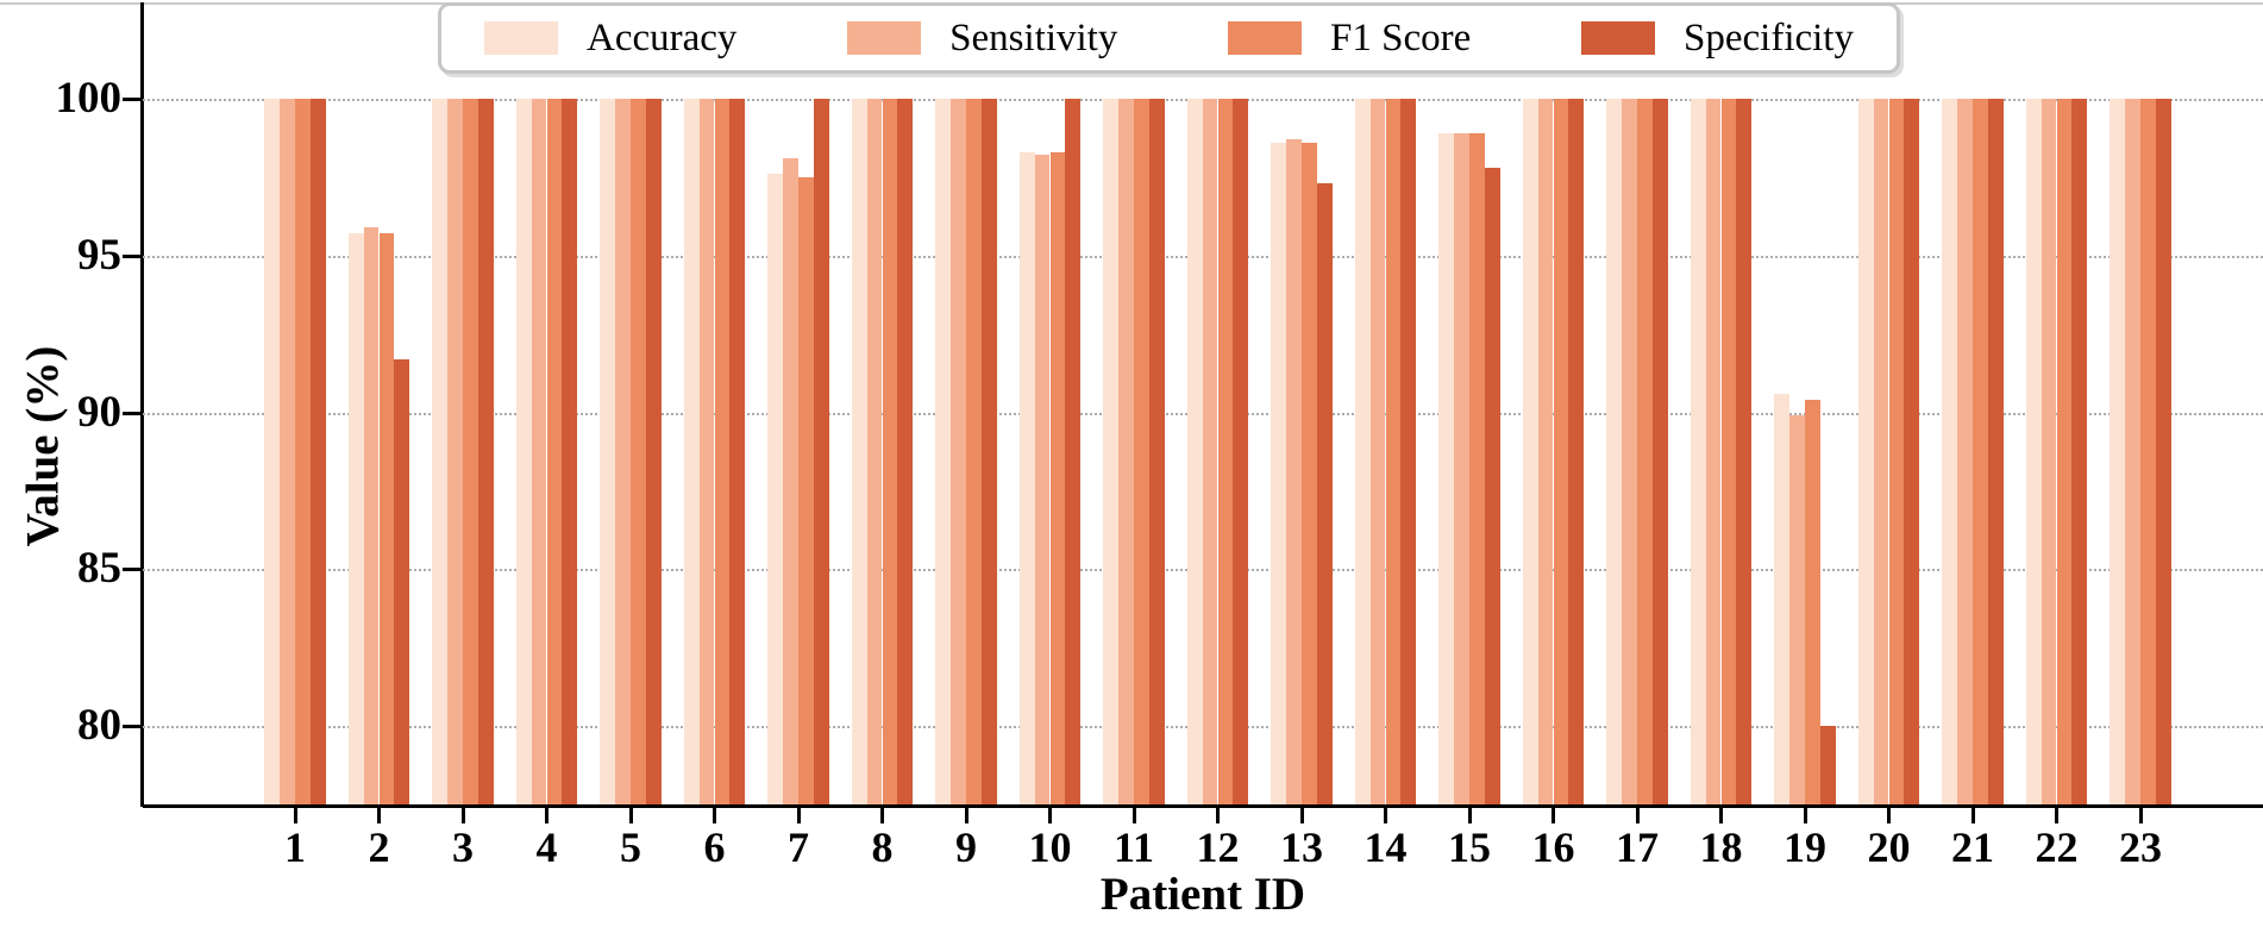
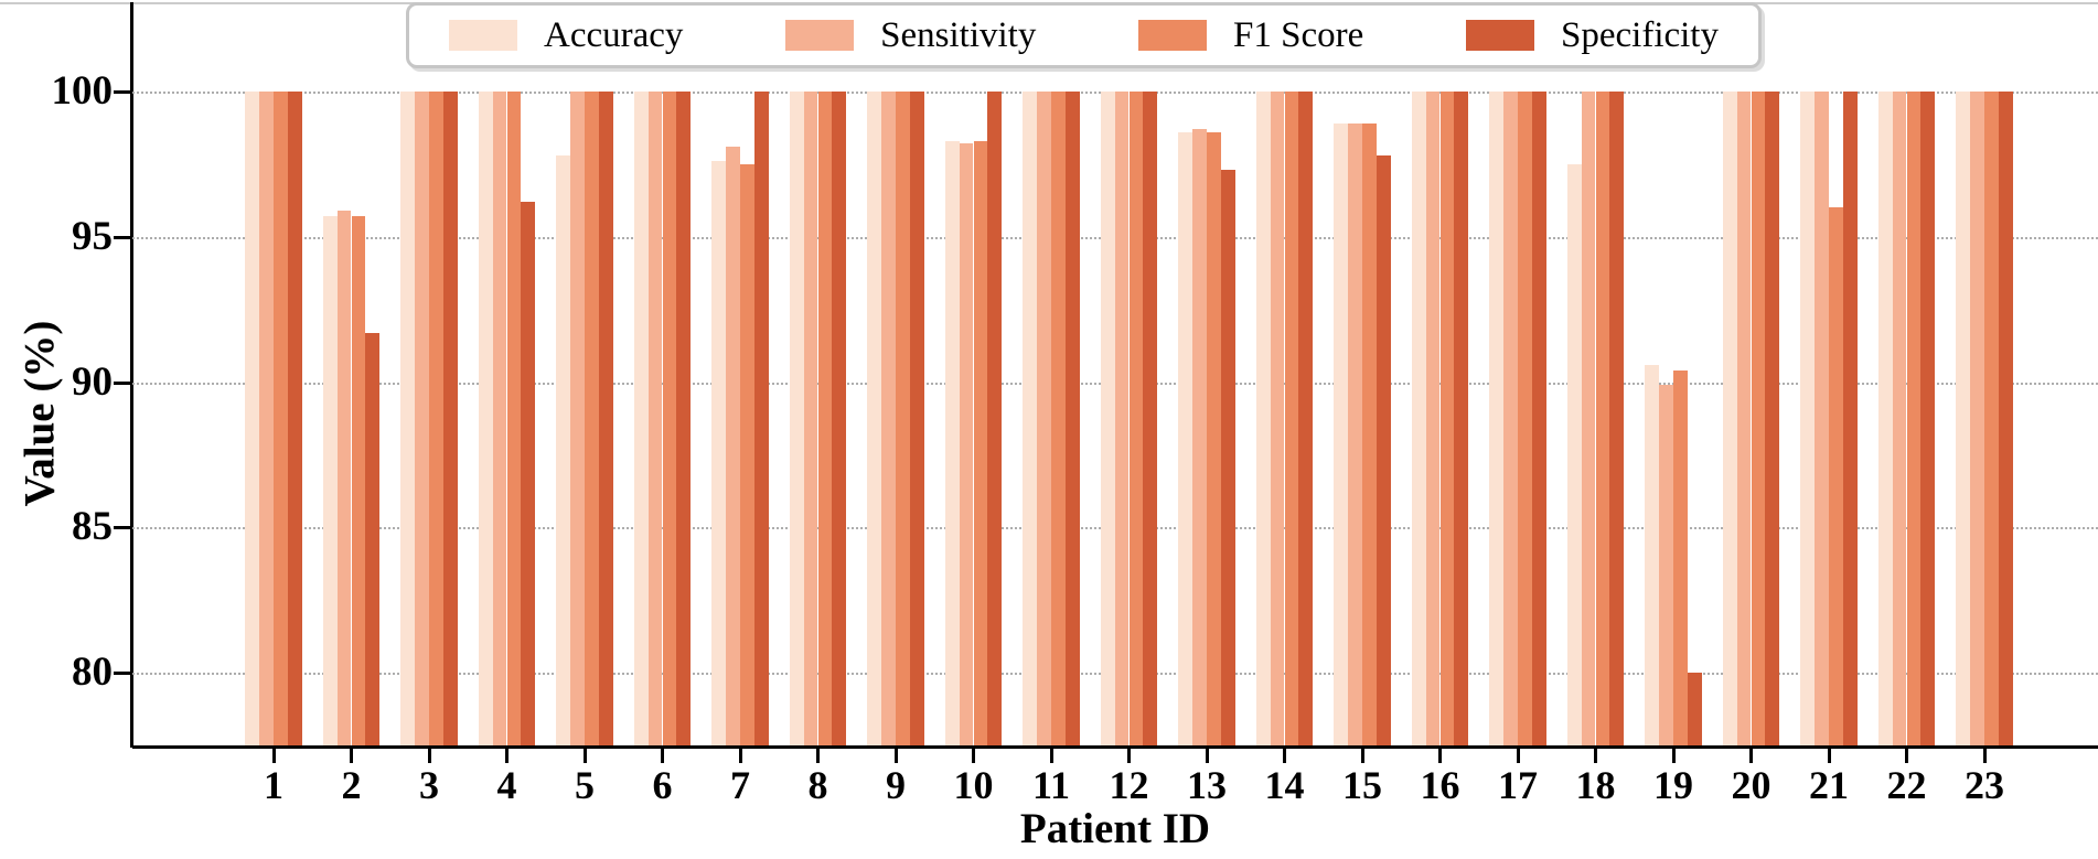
Specificity/4: 100.0 -> 96.2
Accuracy/5: 100.0 -> 97.8
Accuracy/18: 100.0 -> 97.5
F1 Score/21: 100.0 -> 96.0
